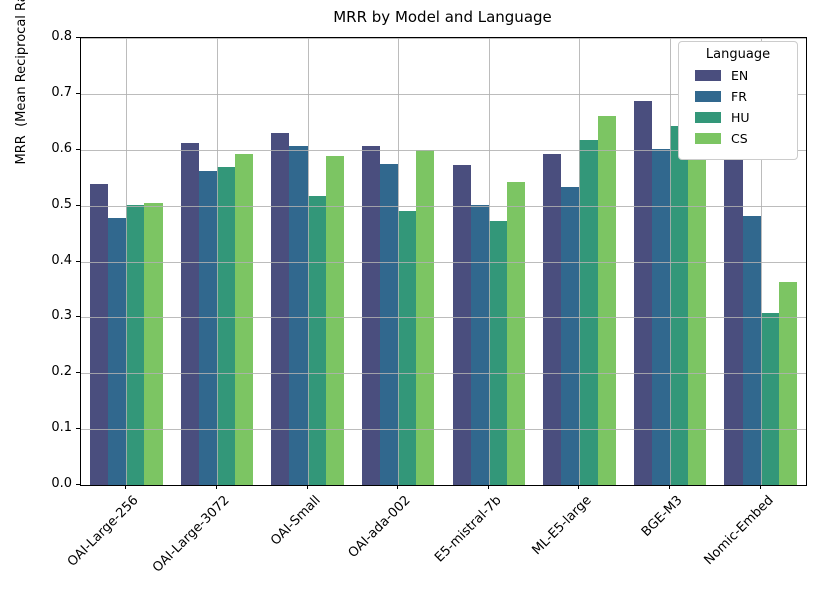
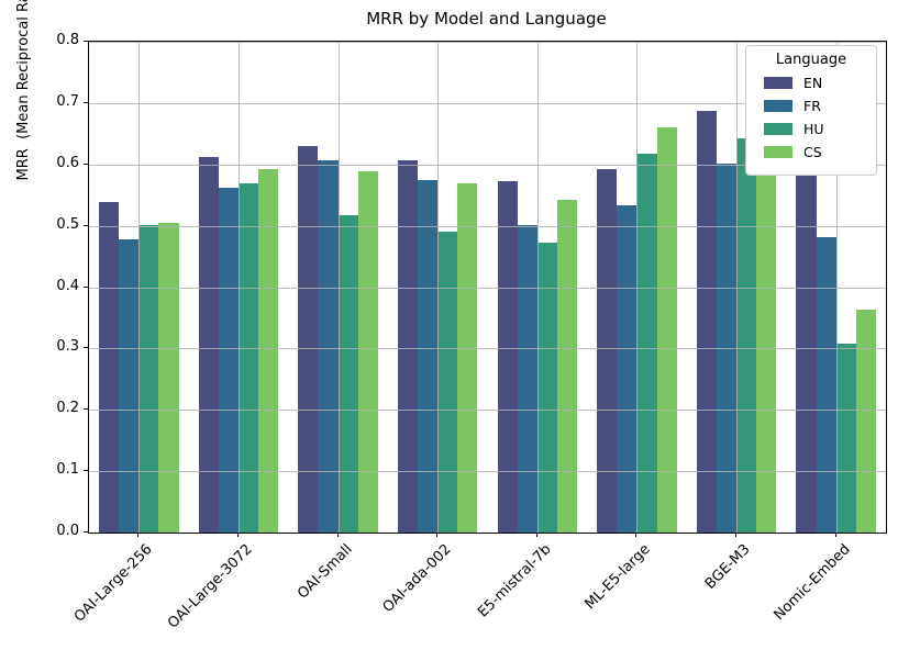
CS/OAI-ada-002: 0.60 -> 0.57
